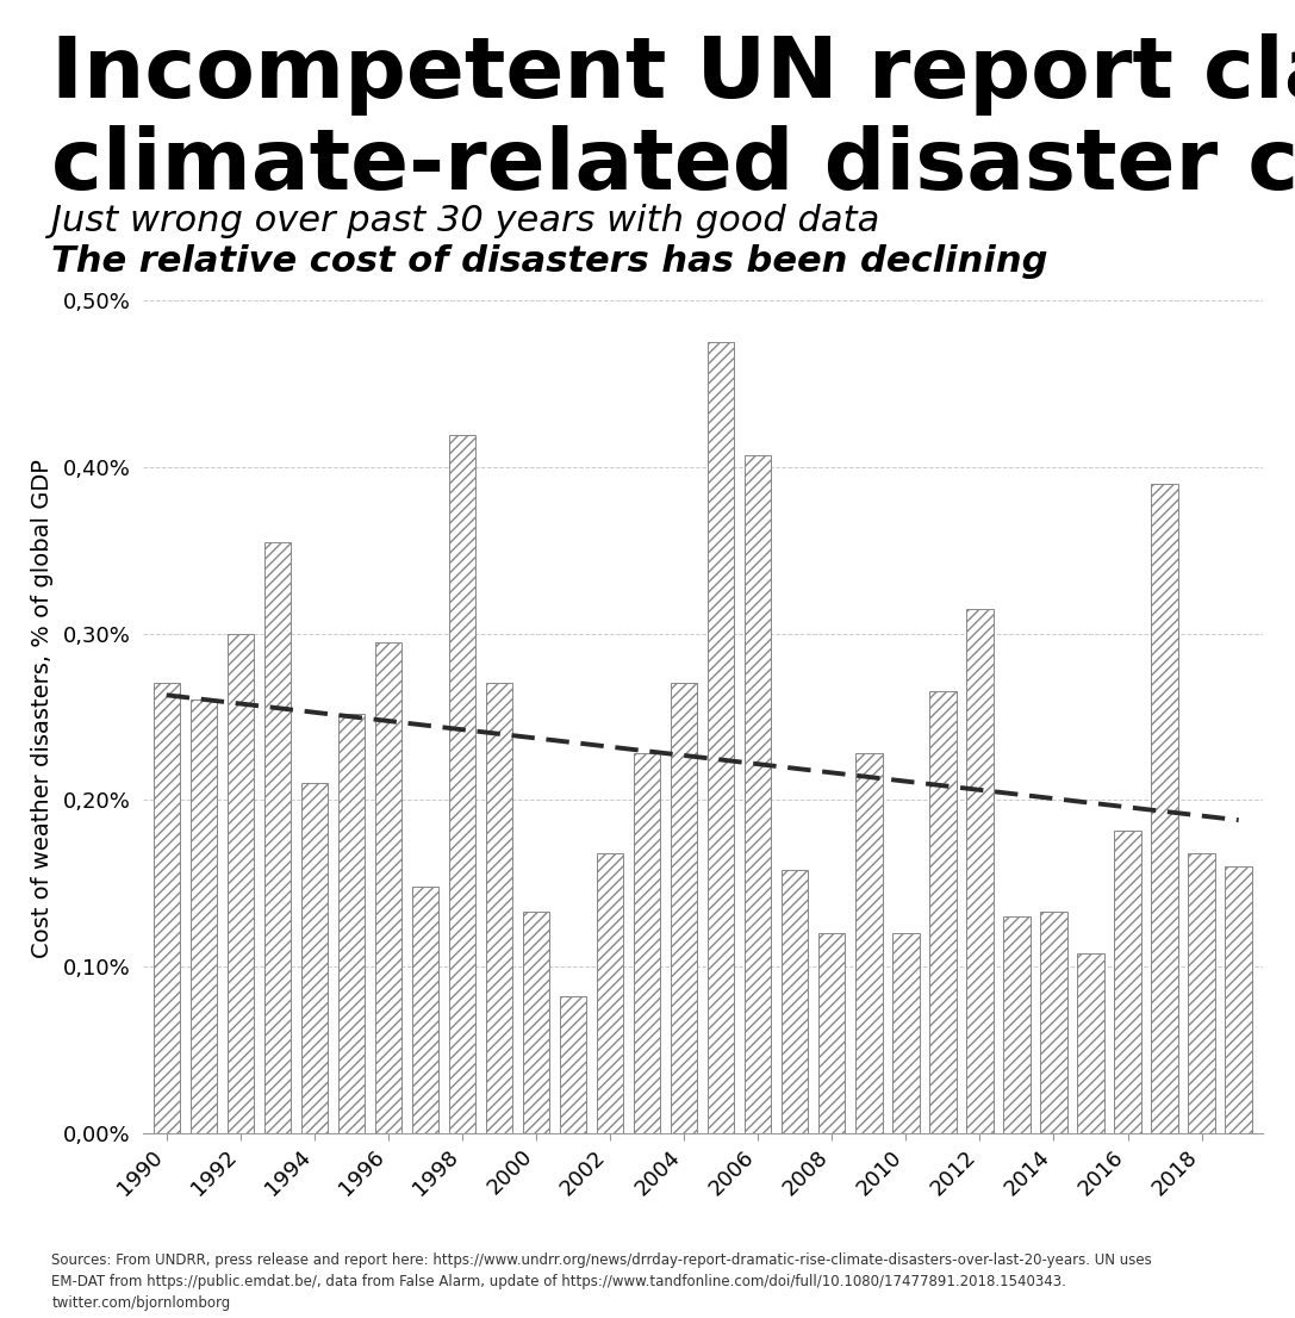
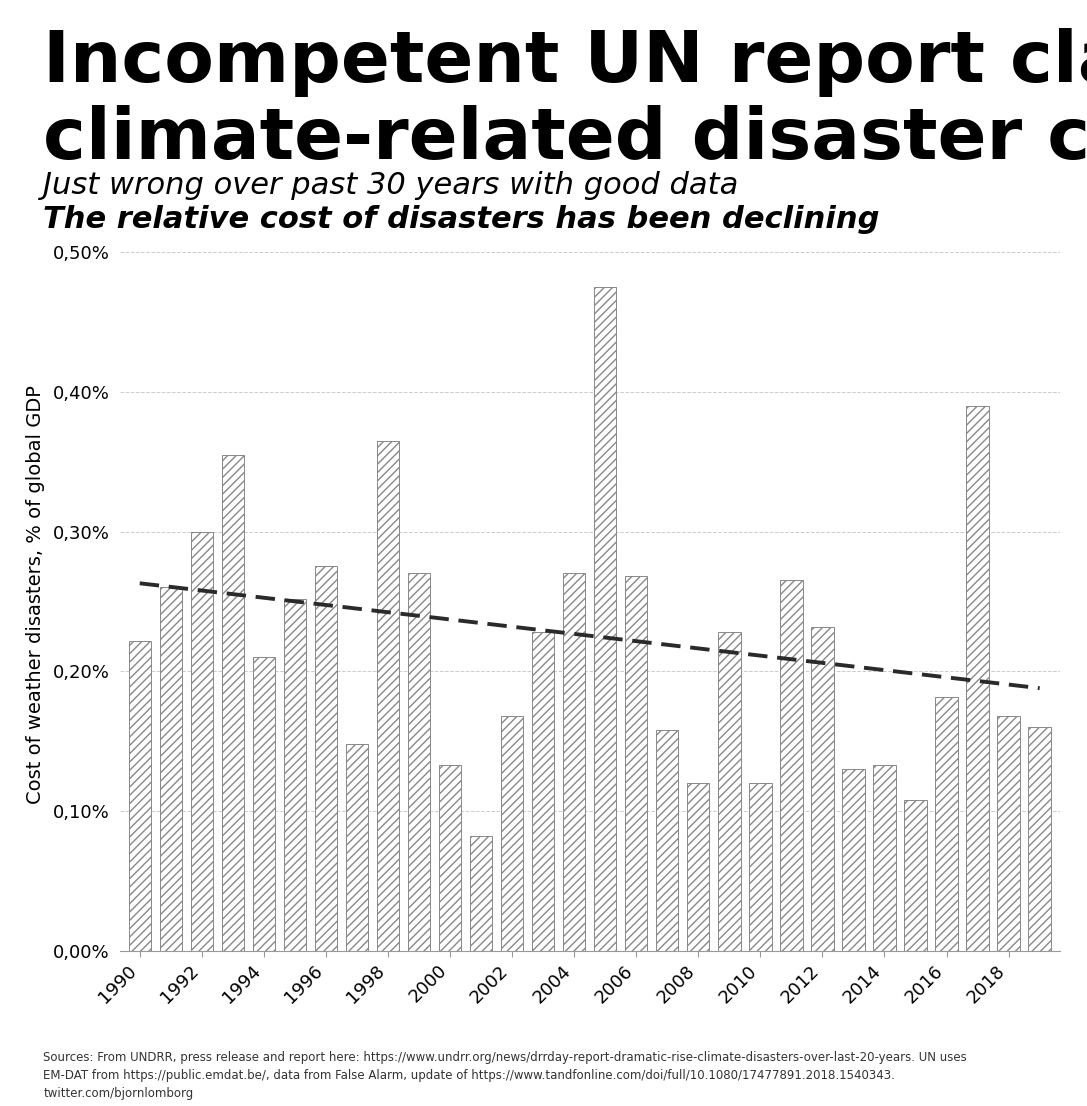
1990: 0,270% -> 0,222%
1996: 0,295% -> 0,275%
1998: 0,419% -> 0,365%
2006: 0,407% -> 0,268%
2012: 0,315% -> 0,232%
